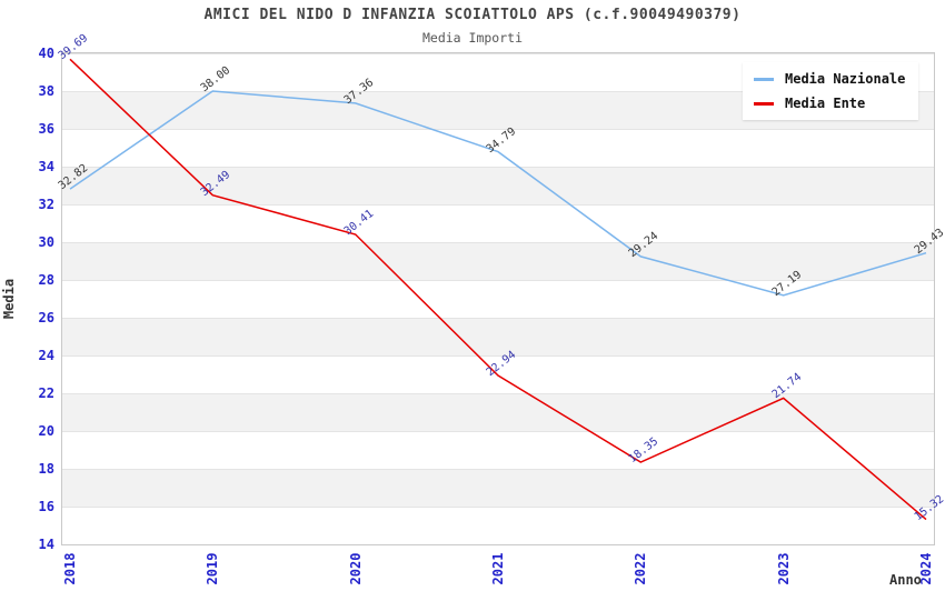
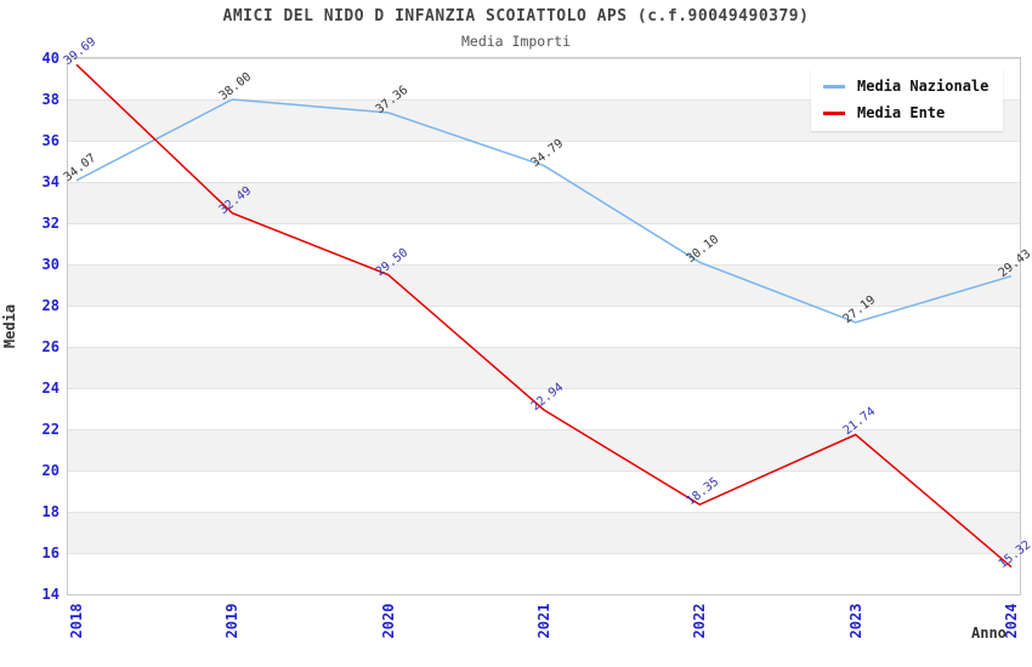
Media Nazionale/2018: 32.82 -> 34.07
Media Ente/2020: 30.41 -> 29.50
Media Nazionale/2022: 29.24 -> 30.10
